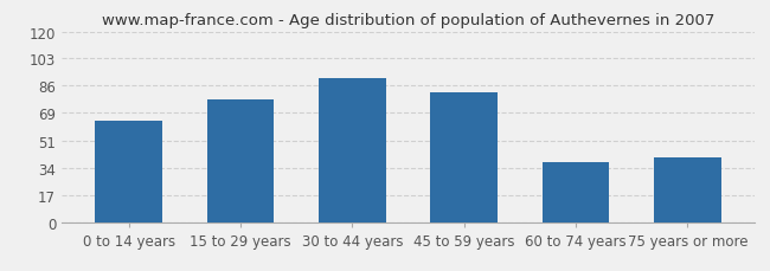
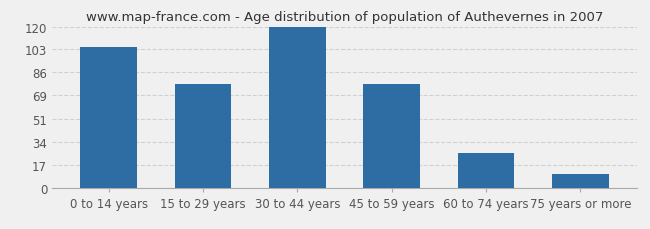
0 to 14 years: 64 -> 105
30 to 44 years: 91 -> 120
45 to 59 years: 82 -> 77
60 to 74 years: 38 -> 26
75 years or more: 41 -> 10
